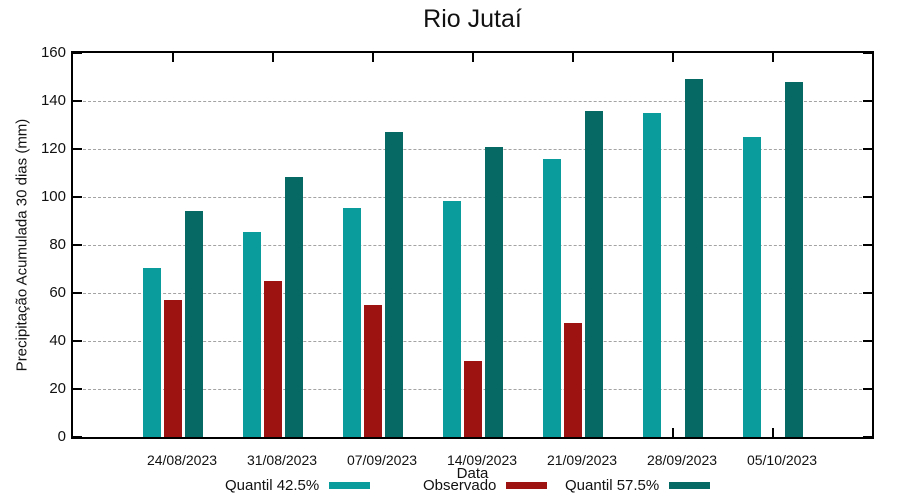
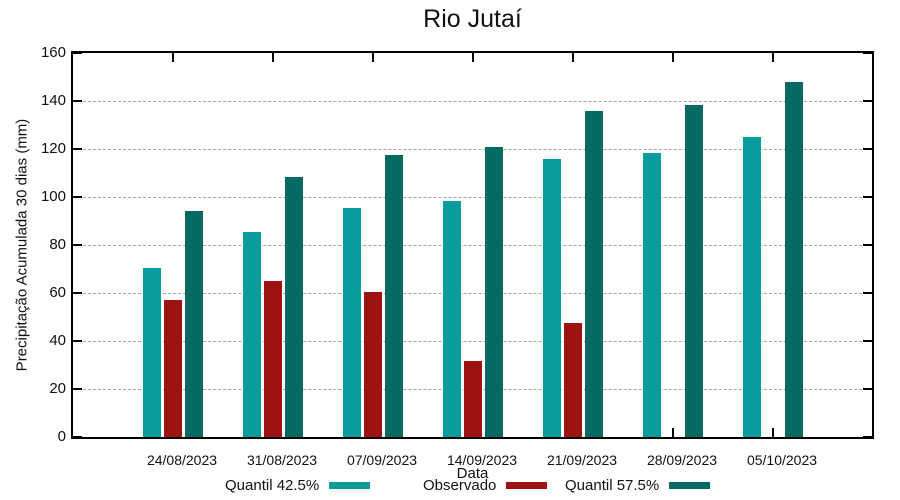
Observado/07/09/2023: 55 -> 60
Quantil 57.5%/07/09/2023: 127 -> 118
Quantil 42.5%/28/09/2023: 135 -> 118
Quantil 57.5%/28/09/2023: 149 -> 138
